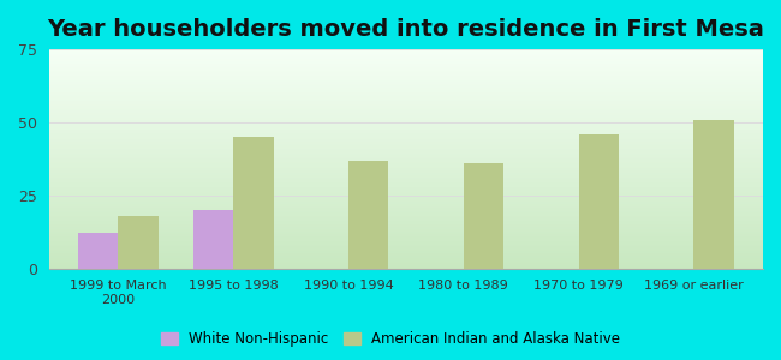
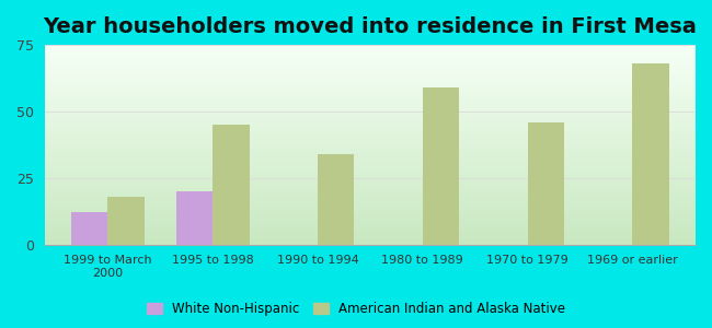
American Indian and Alaska Native/1990 to 1994: 37 -> 34
American Indian and Alaska Native/1980 to 1989: 36 -> 59
American Indian and Alaska Native/1969 or earlier: 51 -> 68
